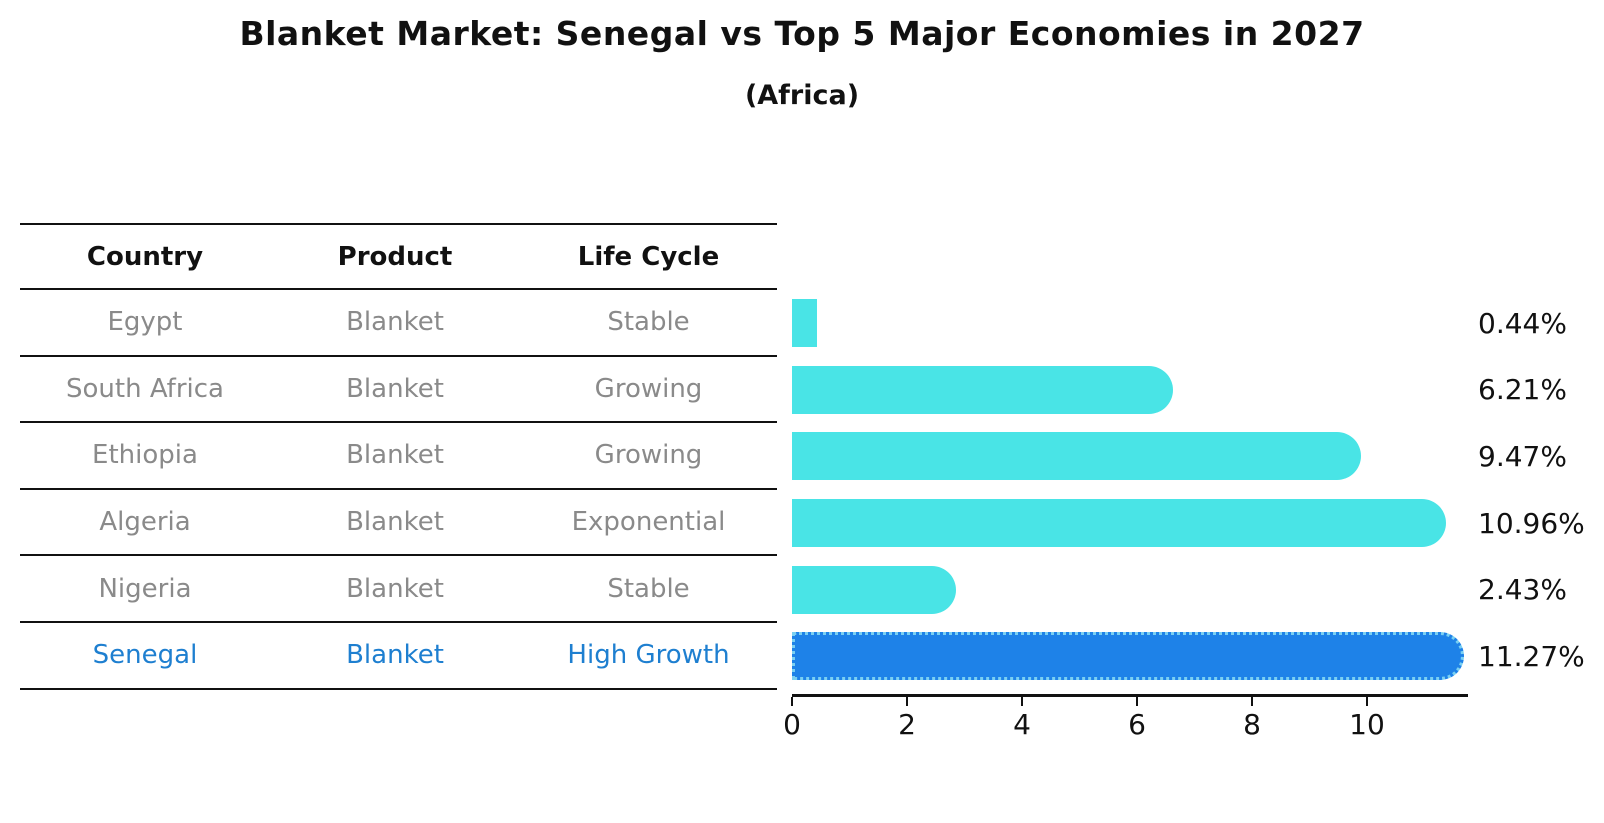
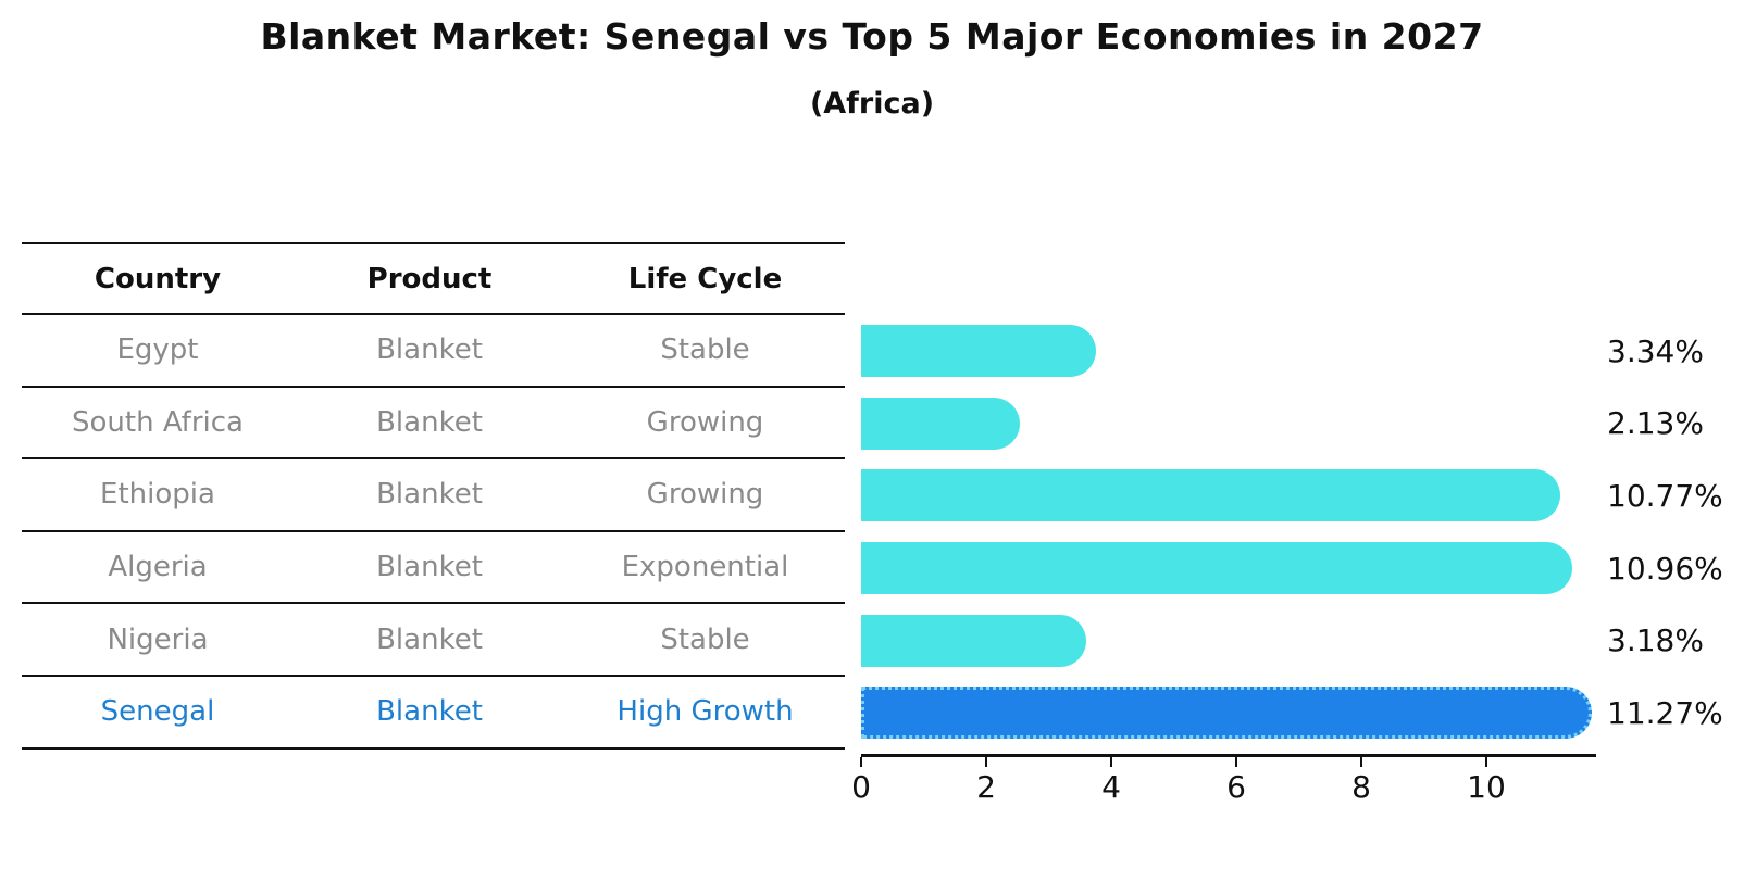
Egypt: 0.44% -> 3.34%
South Africa: 6.21% -> 2.13%
Ethiopia: 9.47% -> 10.77%
Nigeria: 2.43% -> 3.18%
